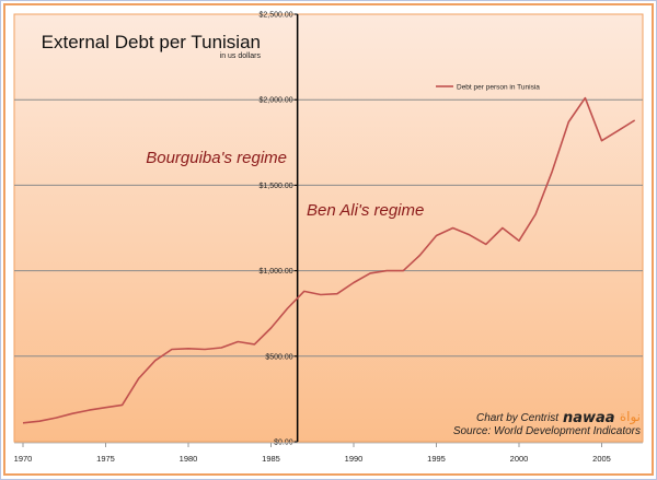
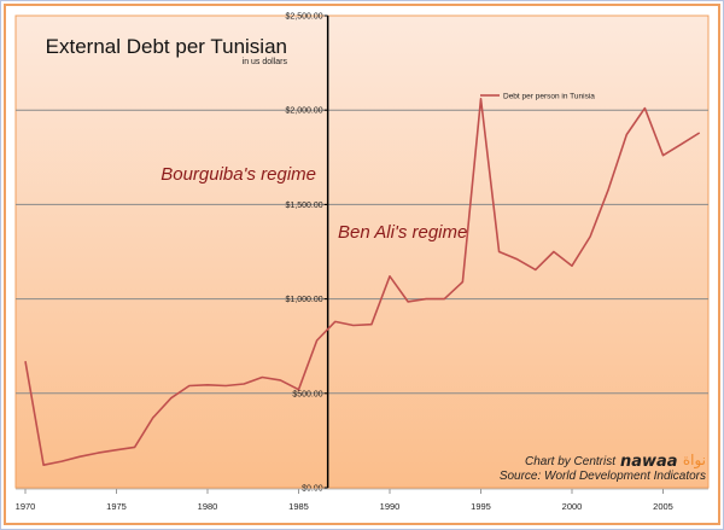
1970: $110 -> $670
1985: $660 -> $520
1990: $930 -> $1120
1995: $1200 -> $2060
